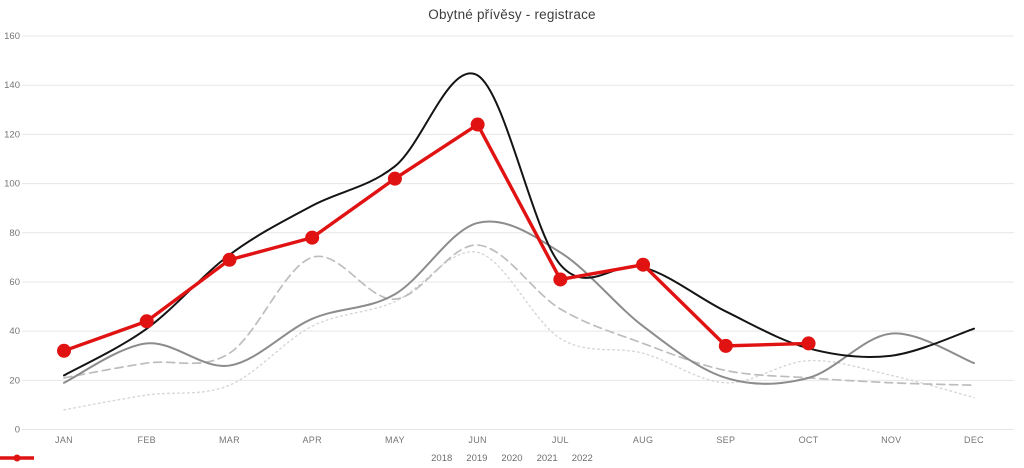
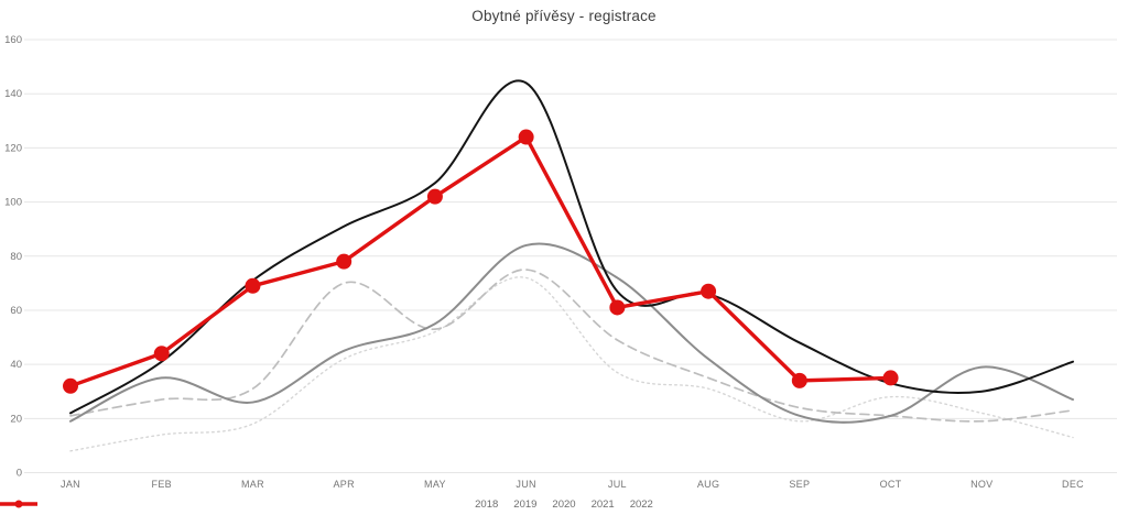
2019/DEC: 18 -> 23
